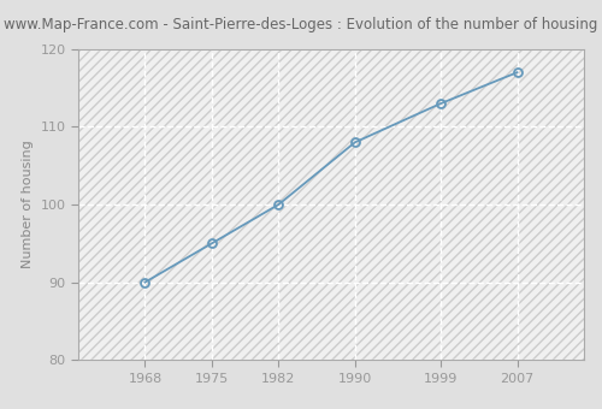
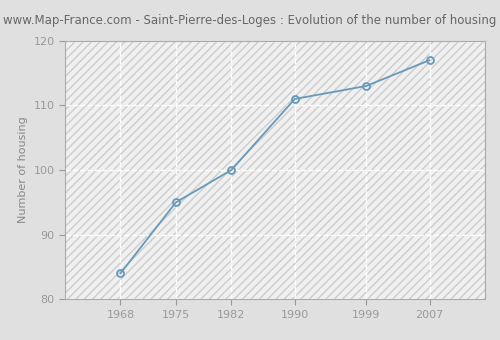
1968: 90 -> 84
1990: 108 -> 111
